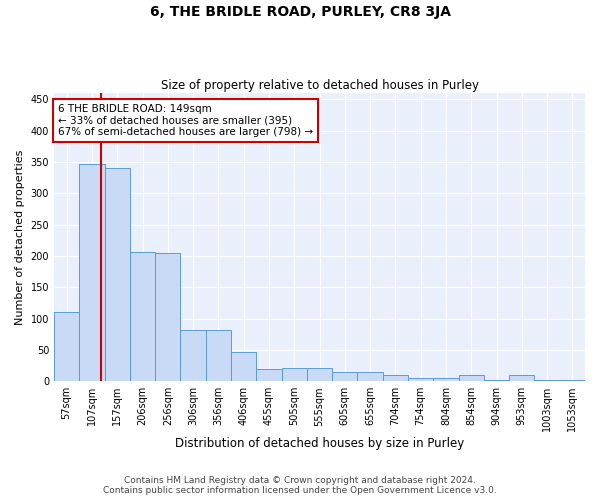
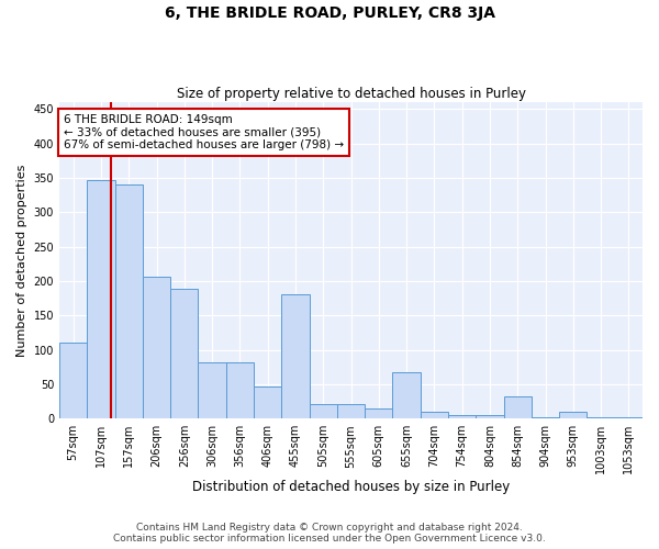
256sqm: 205 -> 188
455sqm: 20 -> 180
655sqm: 15 -> 68
854sqm: 10 -> 32
